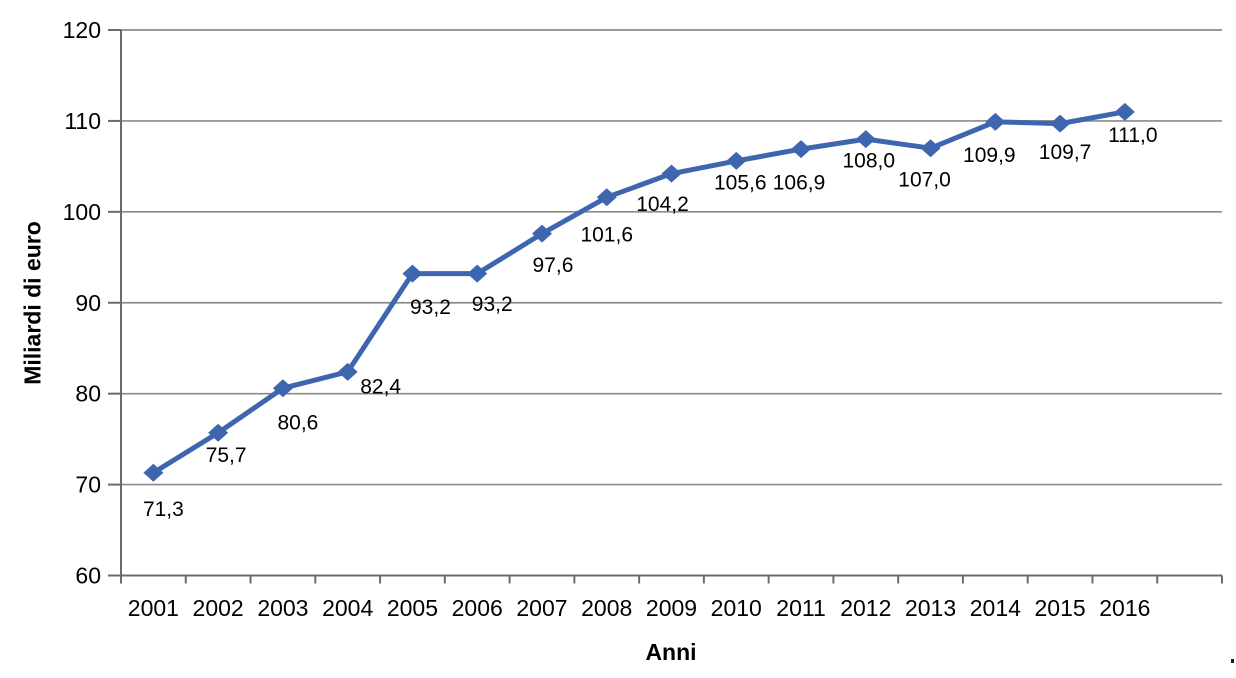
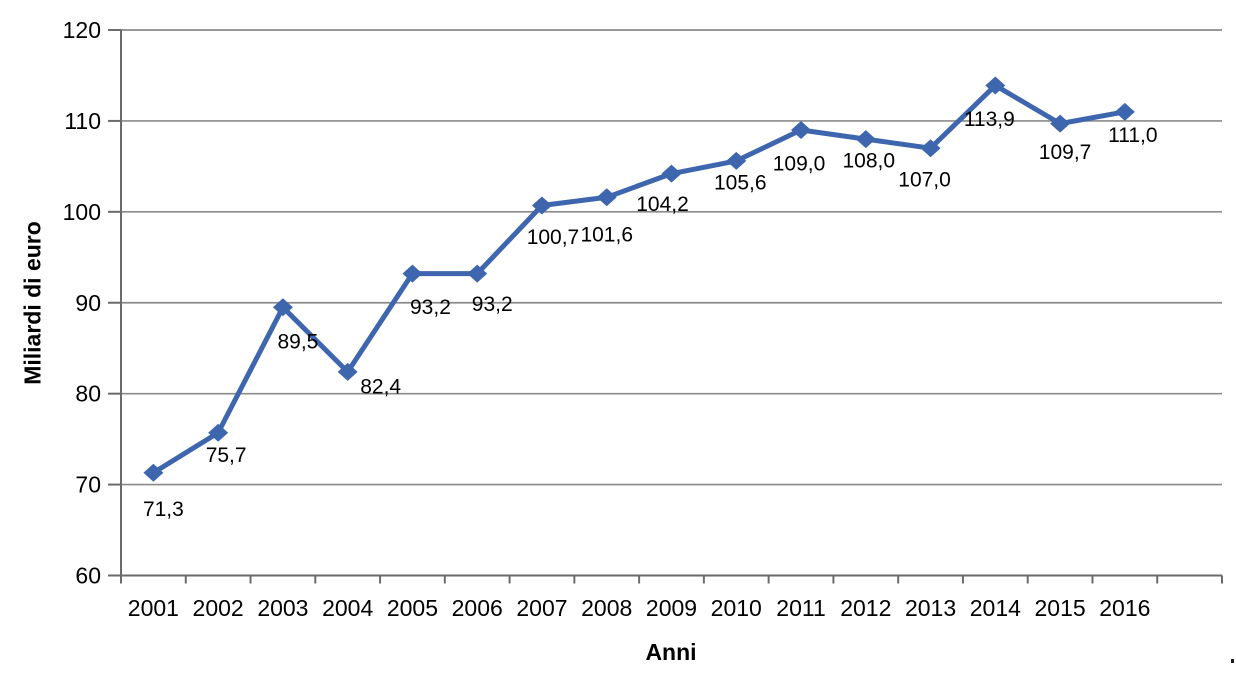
2003: 80,6 -> 89,5
2007: 97,6 -> 100,7
2011: 106,9 -> 109,0
2014: 109,9 -> 113,9
